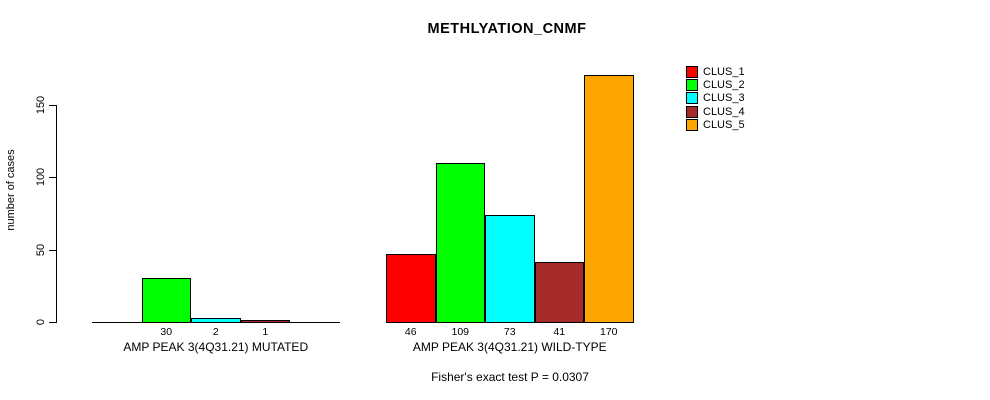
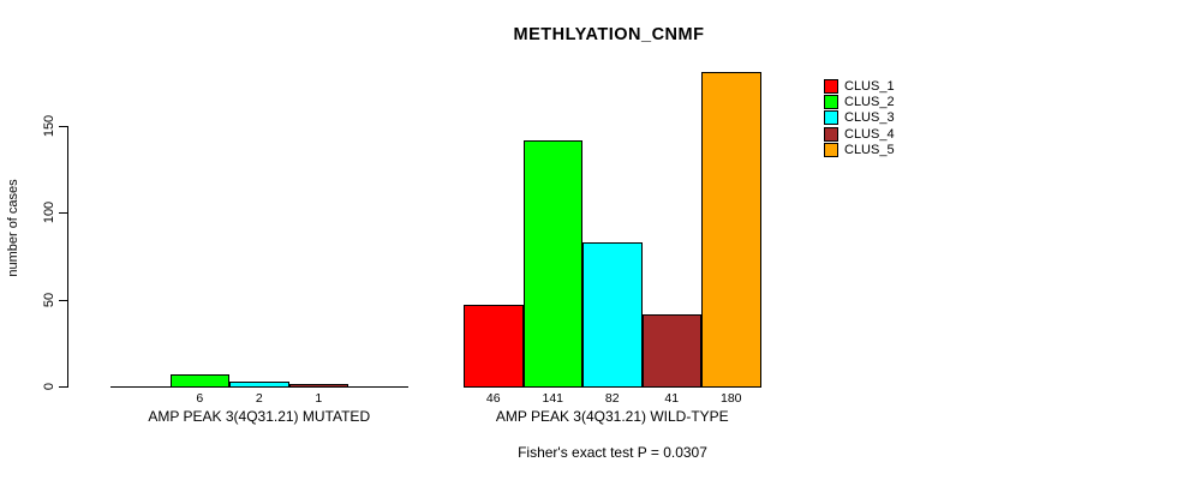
CLUS_2/AMP PEAK 3(4Q31.21) MUTATED: 30 -> 6
CLUS_2/AMP PEAK 3(4Q31.21) WILD-TYPE: 109 -> 141
CLUS_3/AMP PEAK 3(4Q31.21) WILD-TYPE: 73 -> 82
CLUS_5/AMP PEAK 3(4Q31.21) WILD-TYPE: 170 -> 180
